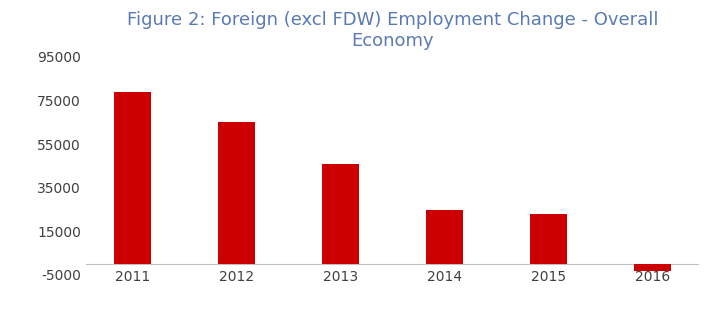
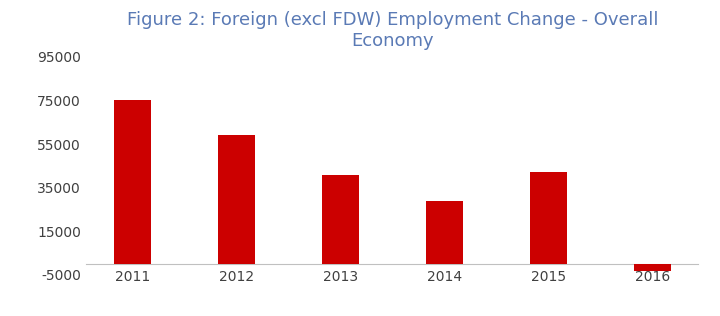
2011: 79000 -> 75000
2012: 65000 -> 59000
2013: 46000 -> 41000
2014: 25000 -> 29000
2015: 23000 -> 42000
